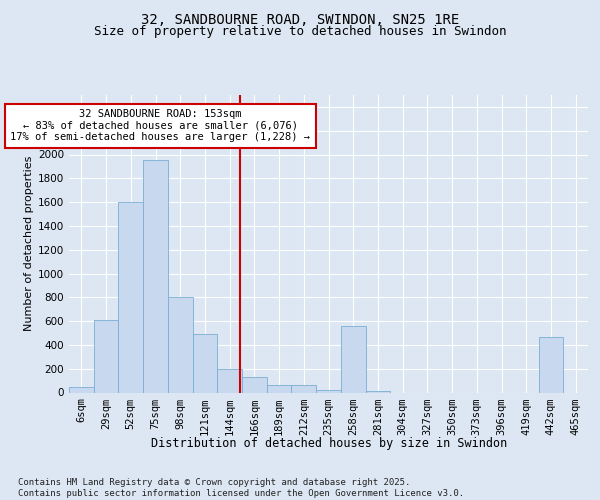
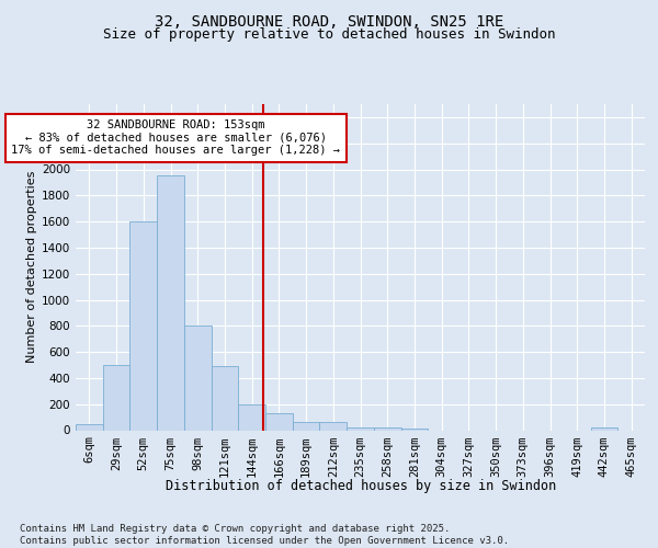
29sqm: 610 -> 500
258sqm: 560 -> 20
442sqm: 470 -> 20
